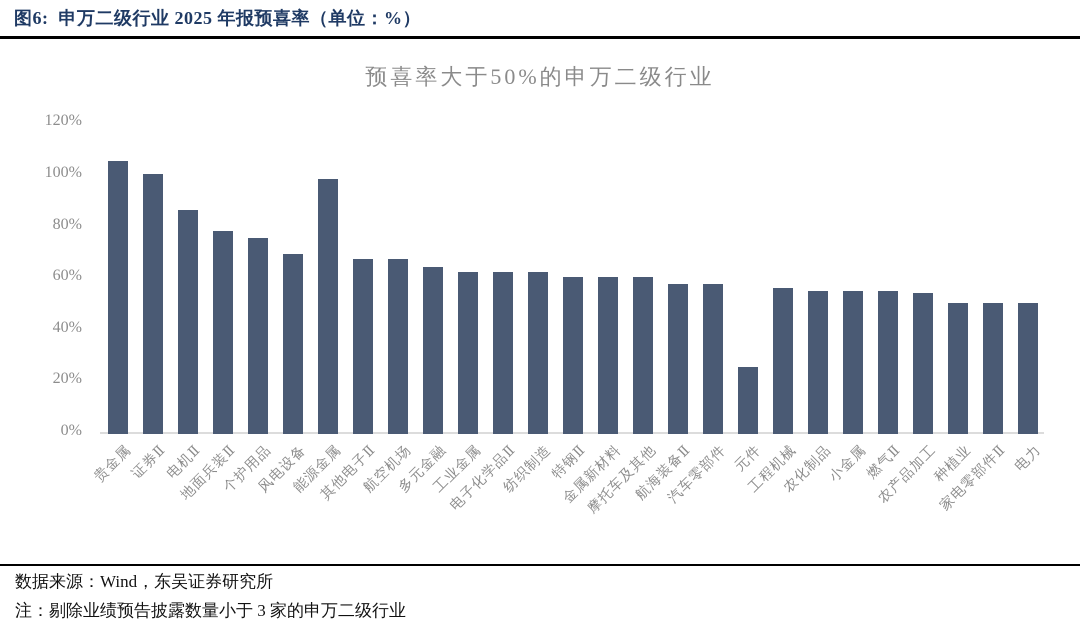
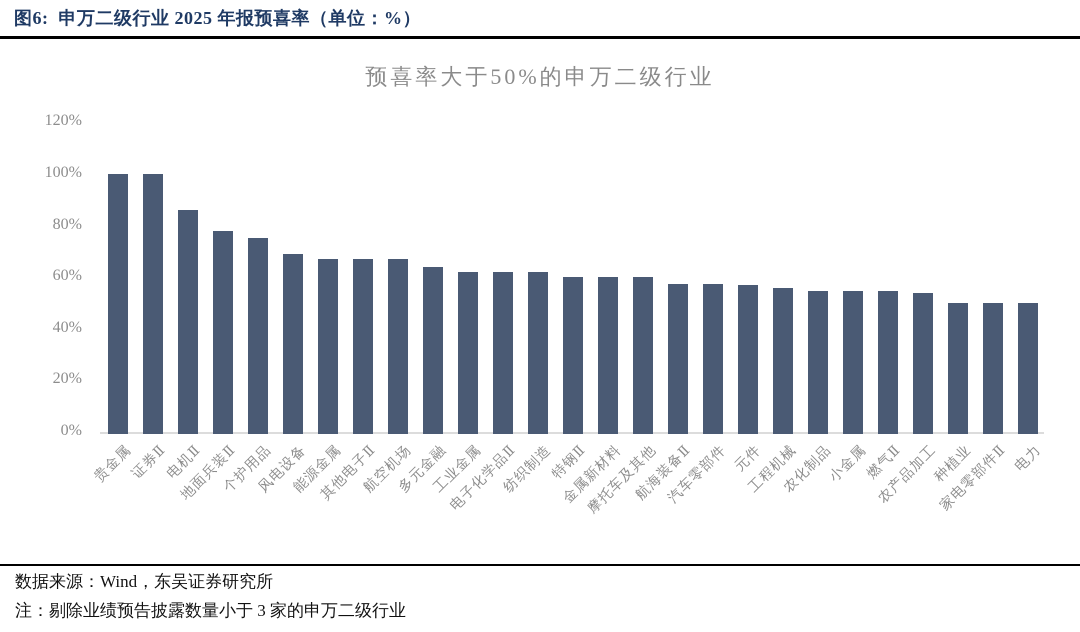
贵金属: 105% -> 100%
能源金属: 98% -> 67%
元件: 25% -> 57%
